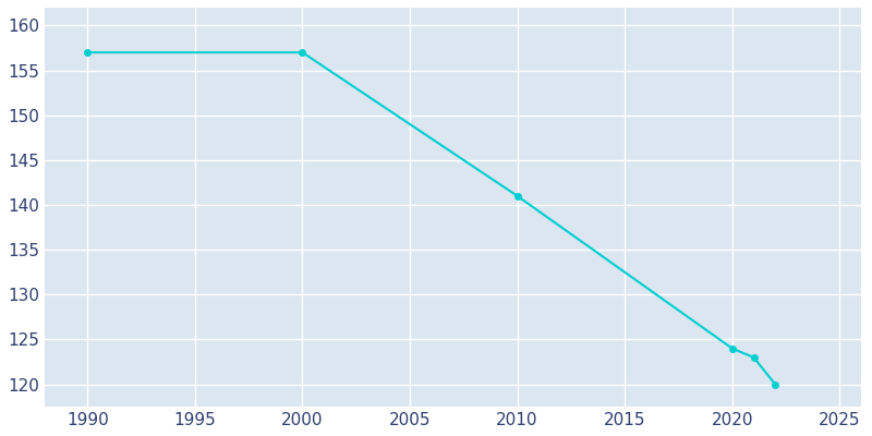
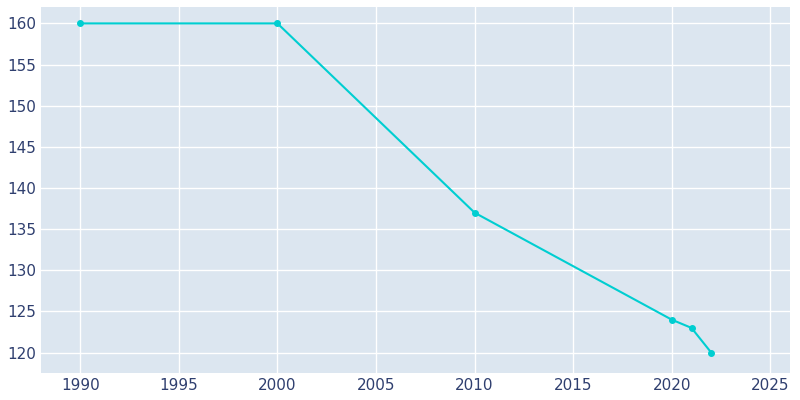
1990: 157 -> 160
2000: 157 -> 160
2010: 141 -> 137
